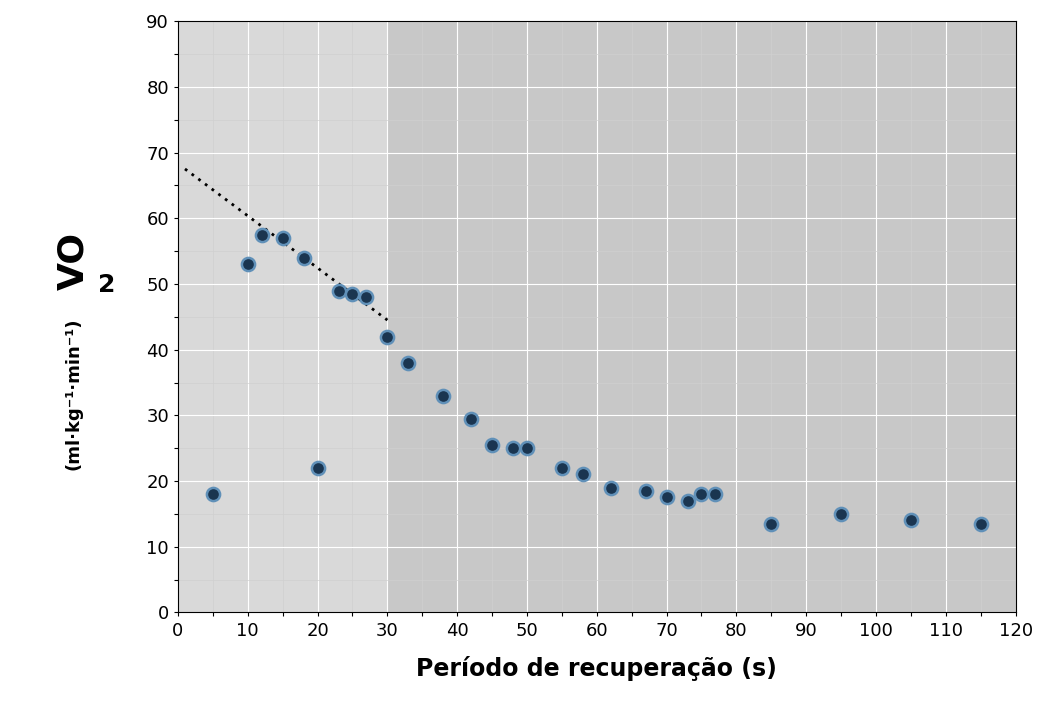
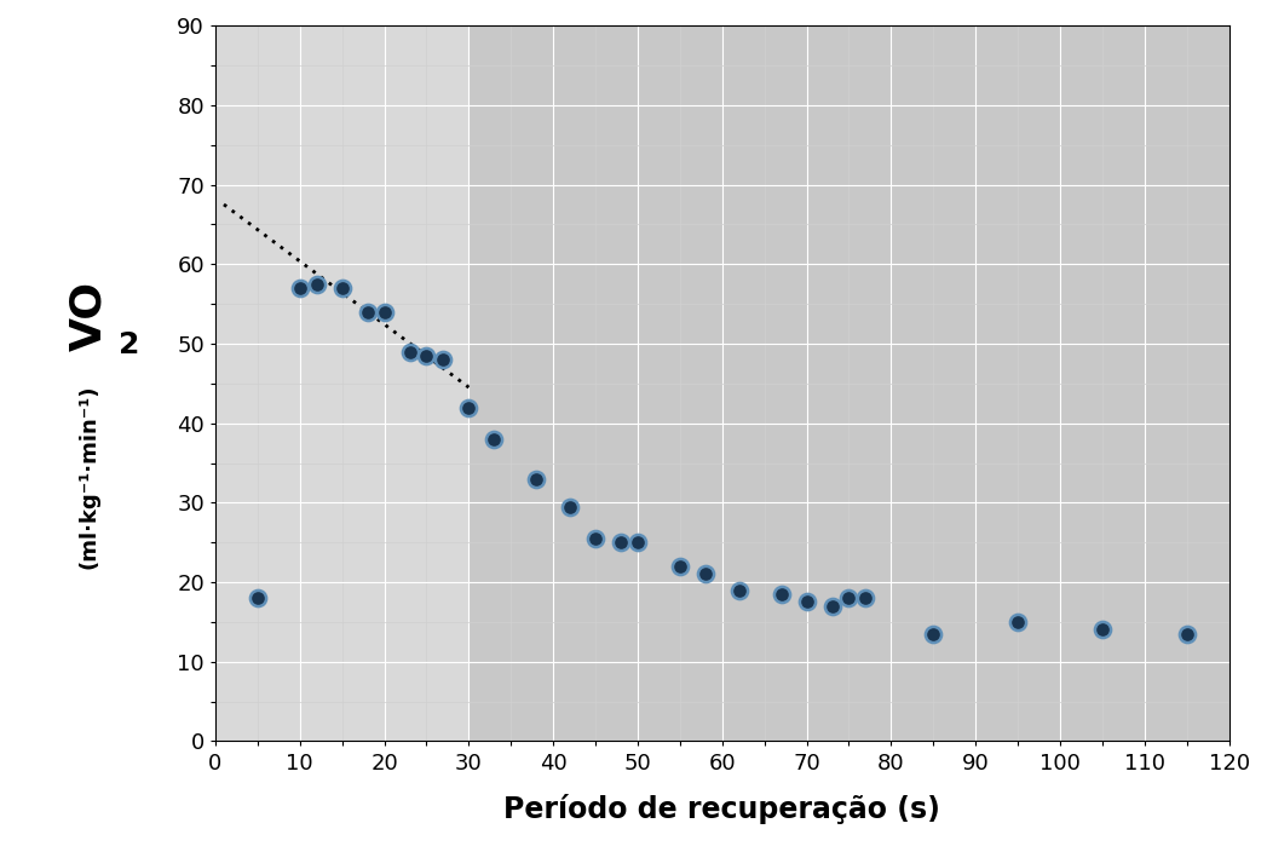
10: 53.0 -> 57.0
20: 22.0 -> 54.0
